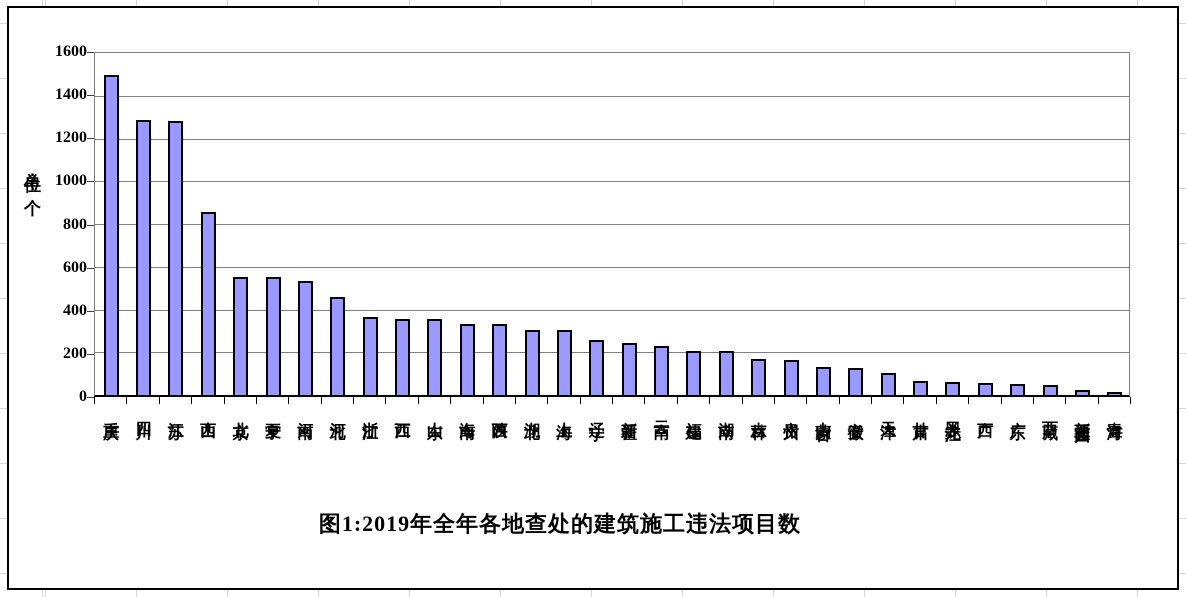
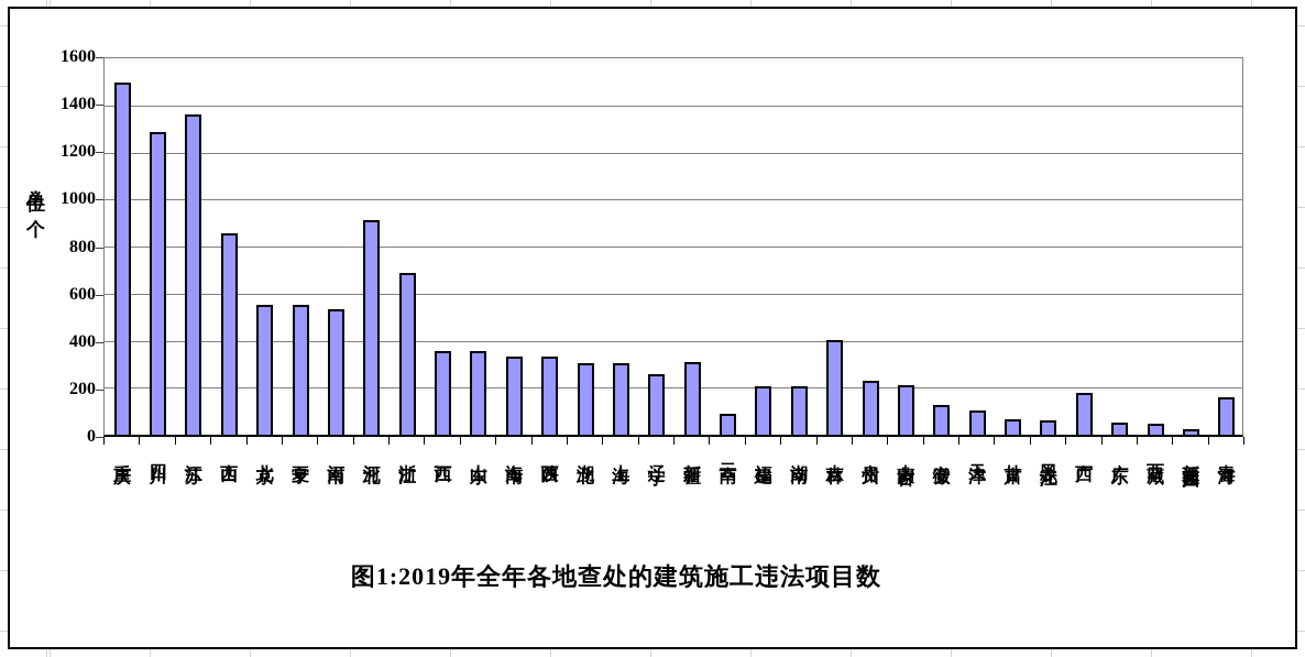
江苏: 1280 -> 1360
河北: 460 -> 910
浙江: 370 -> 690
新疆: 240 -> 310
云南: 230 -> 90
吉林: 170 -> 400
贵州: 160 -> 230
内蒙古: 130 -> 210
广西: 60 -> 180
青海: 20 -> 160
